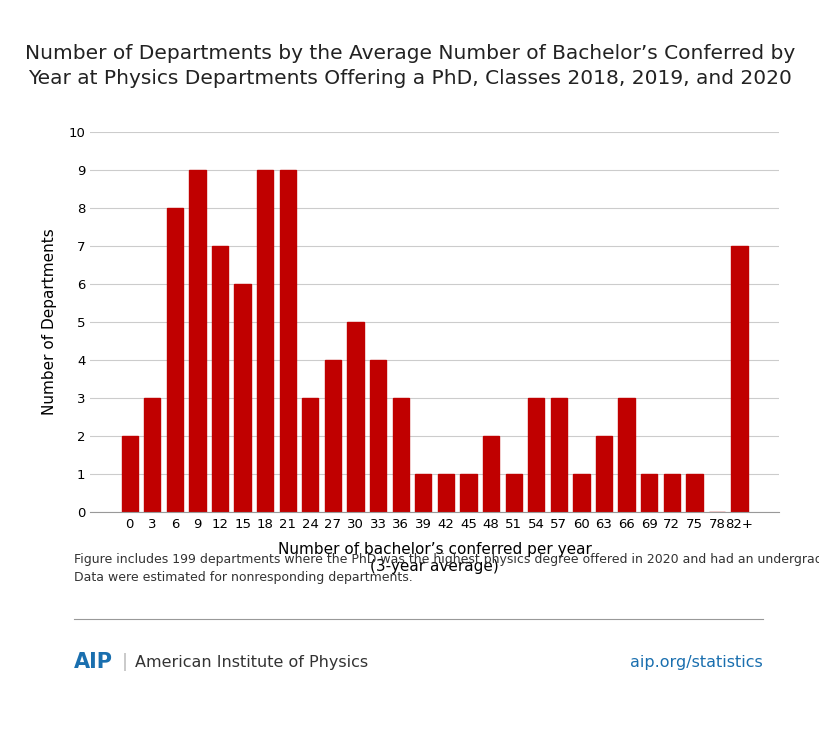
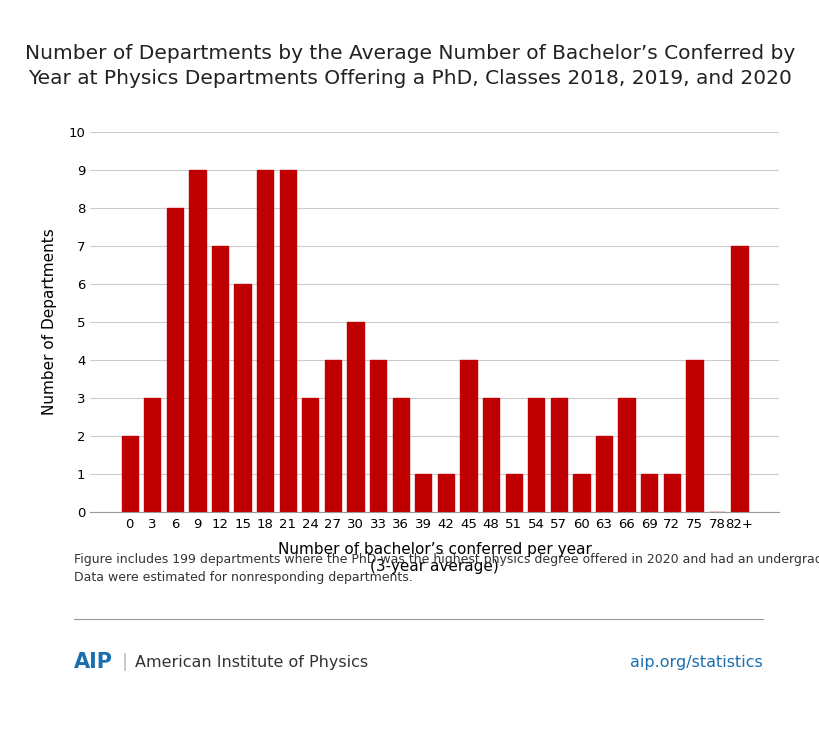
45: 1 -> 4
48: 2 -> 3
75: 1 -> 4
